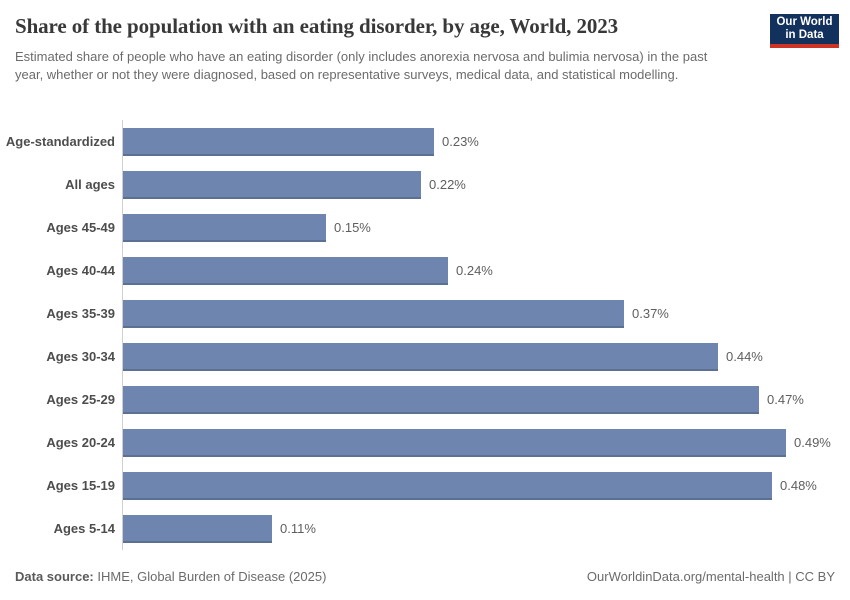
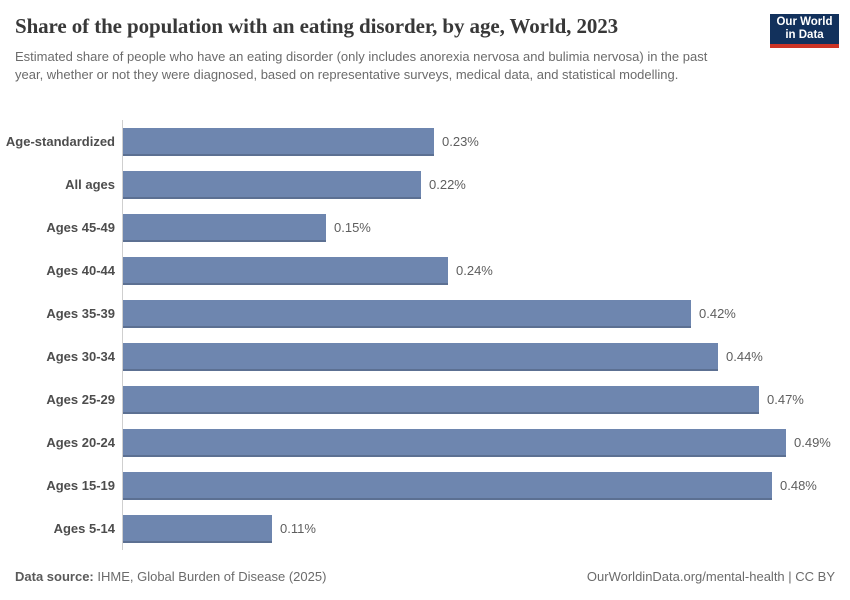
Ages 35-39: 0.37% -> 0.42%
